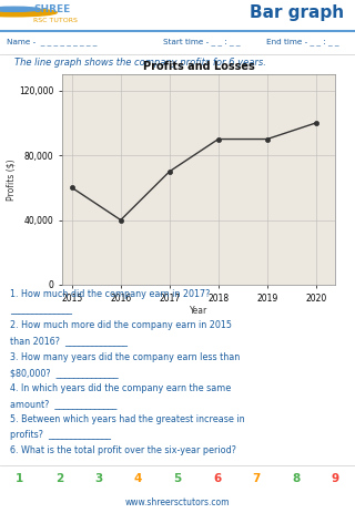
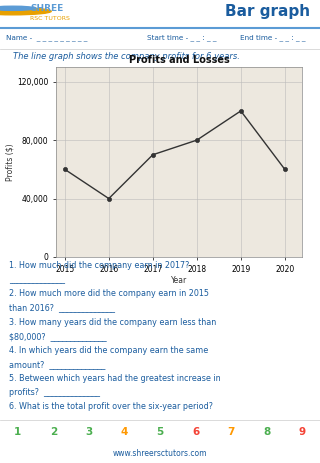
2018: 90,000 -> 80,000
2019: 90,000 -> 100,000
2020: 100,000 -> 60,000
